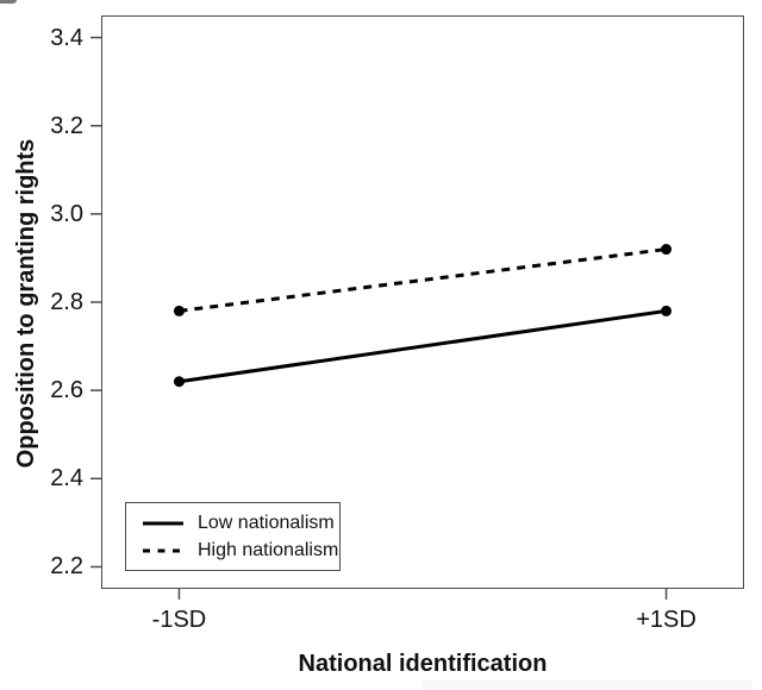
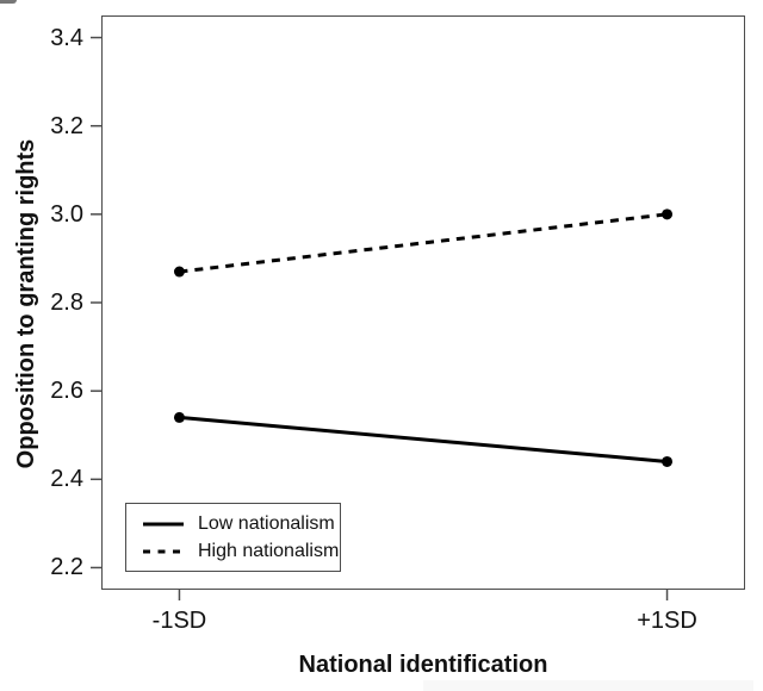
Low nationalism/-1SD: 2.62 -> 2.54
High nationalism/-1SD: 2.78 -> 2.87
Low nationalism/+1SD: 2.78 -> 2.44
High nationalism/+1SD: 2.92 -> 3.00
